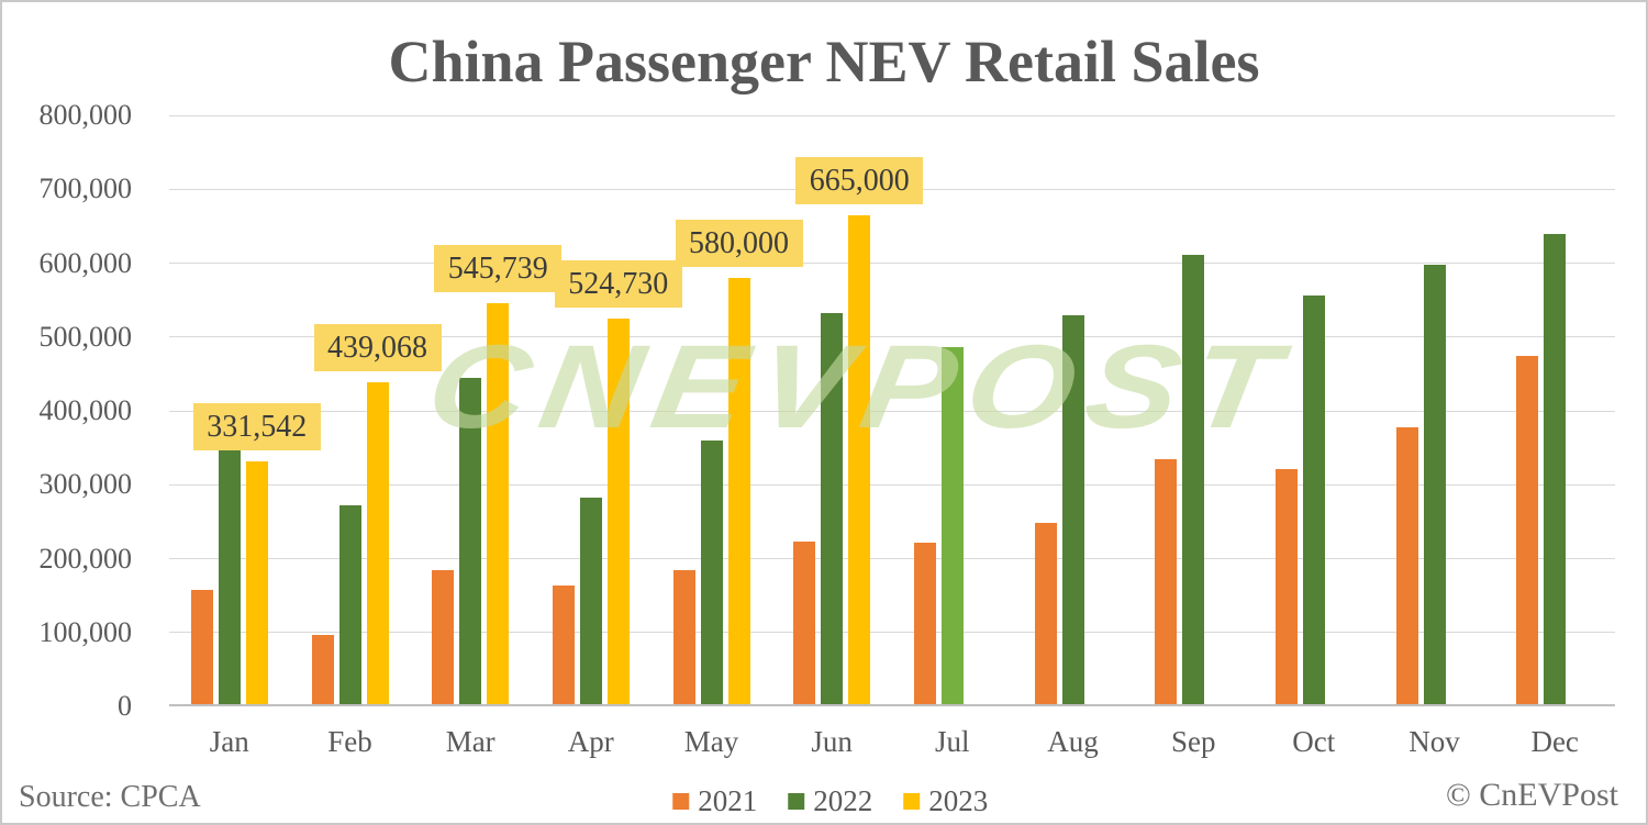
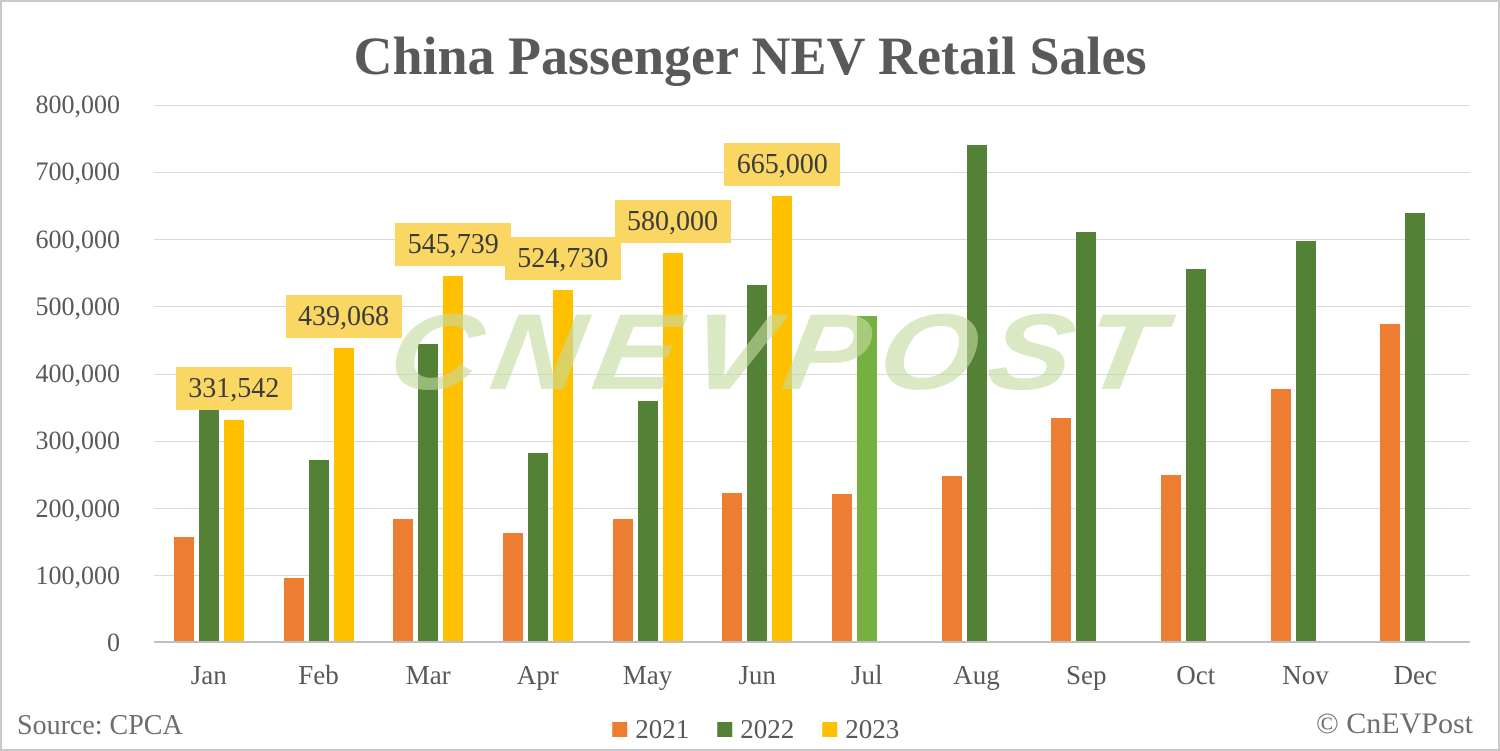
2022/Aug: 530000 -> 740000
2021/Oct: 320000 -> 250000
